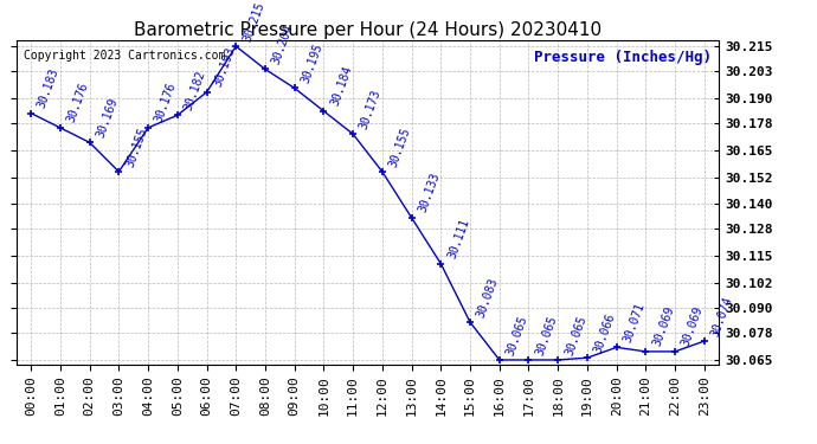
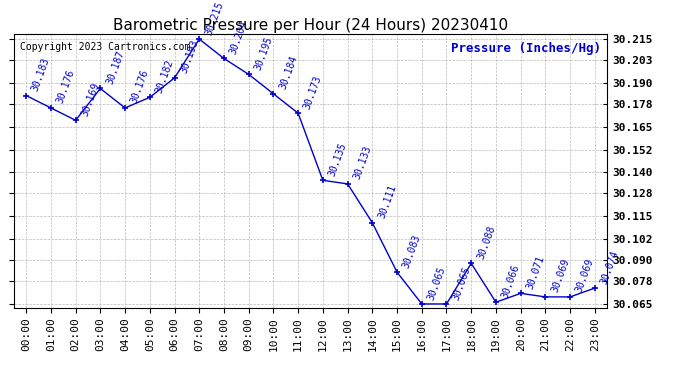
03:00: 30.155 -> 30.187
12:00: 30.155 -> 30.135
18:00: 30.065 -> 30.088
